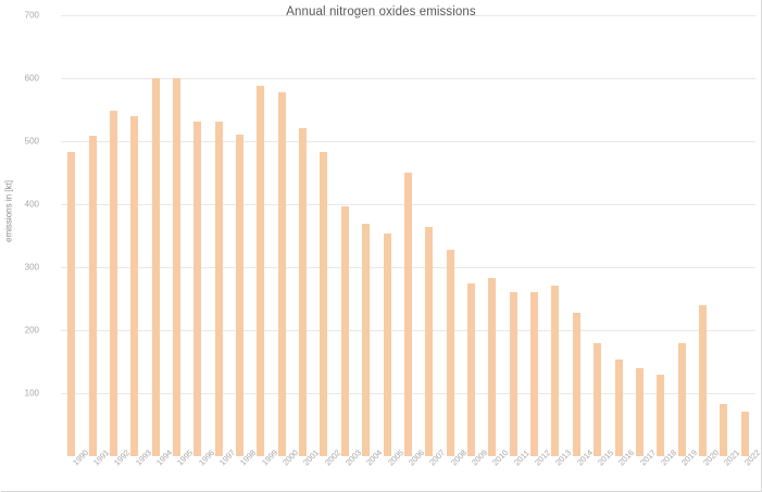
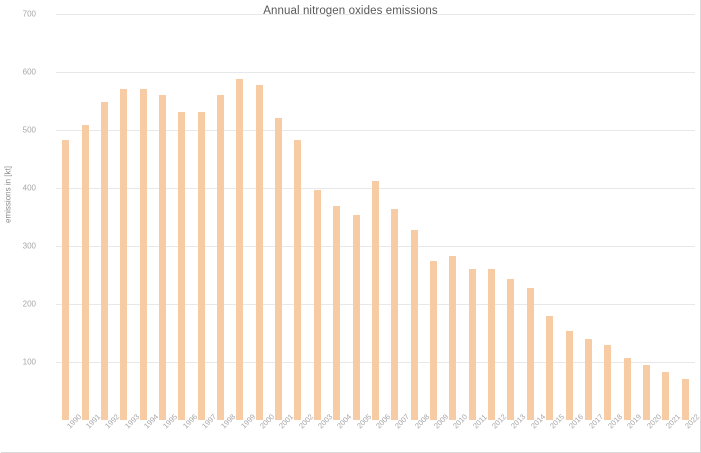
1993: 540 -> 570
1994: 600 -> 570
1995: 600 -> 560
1998: 510 -> 560
2006: 450 -> 410
2013: 270 -> 240
2019: 180 -> 110
2020: 240 -> 100
